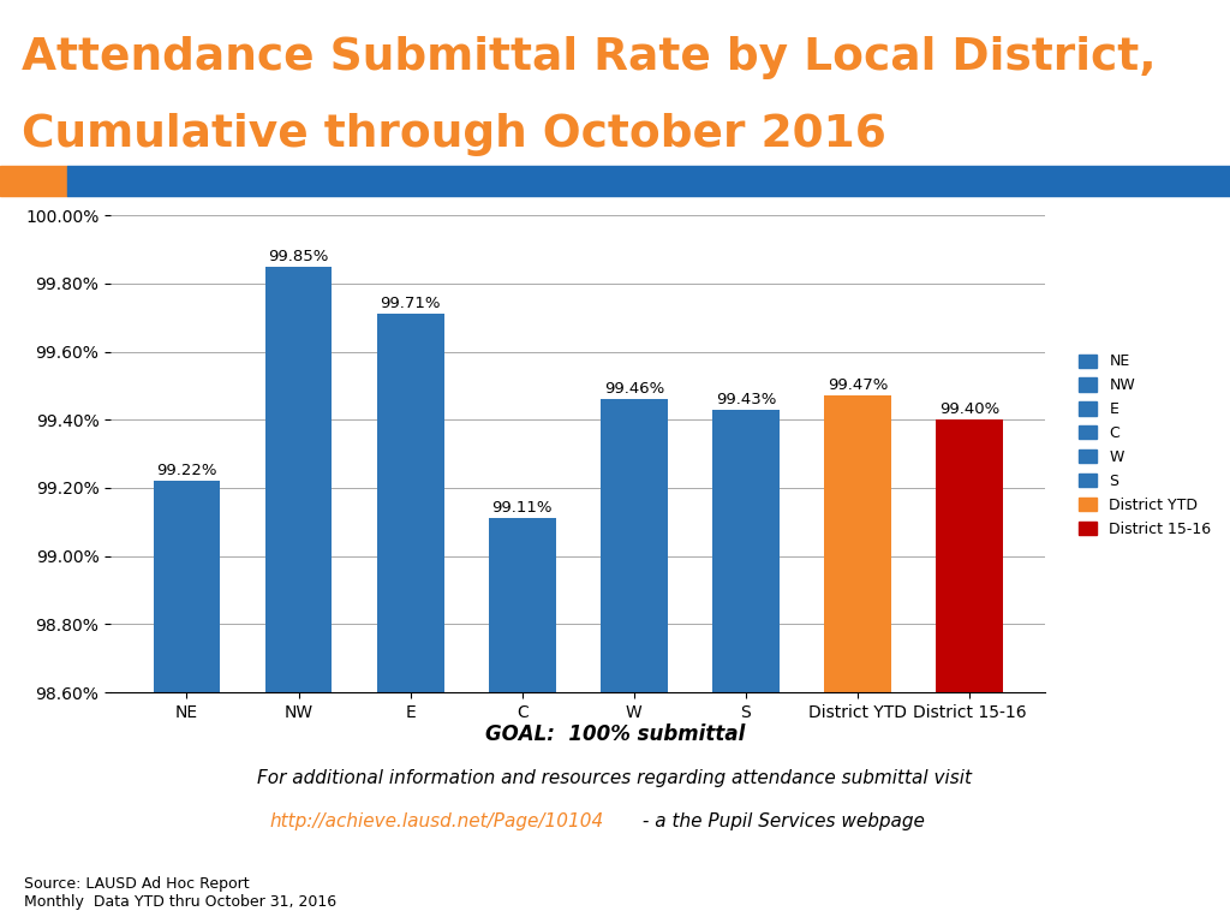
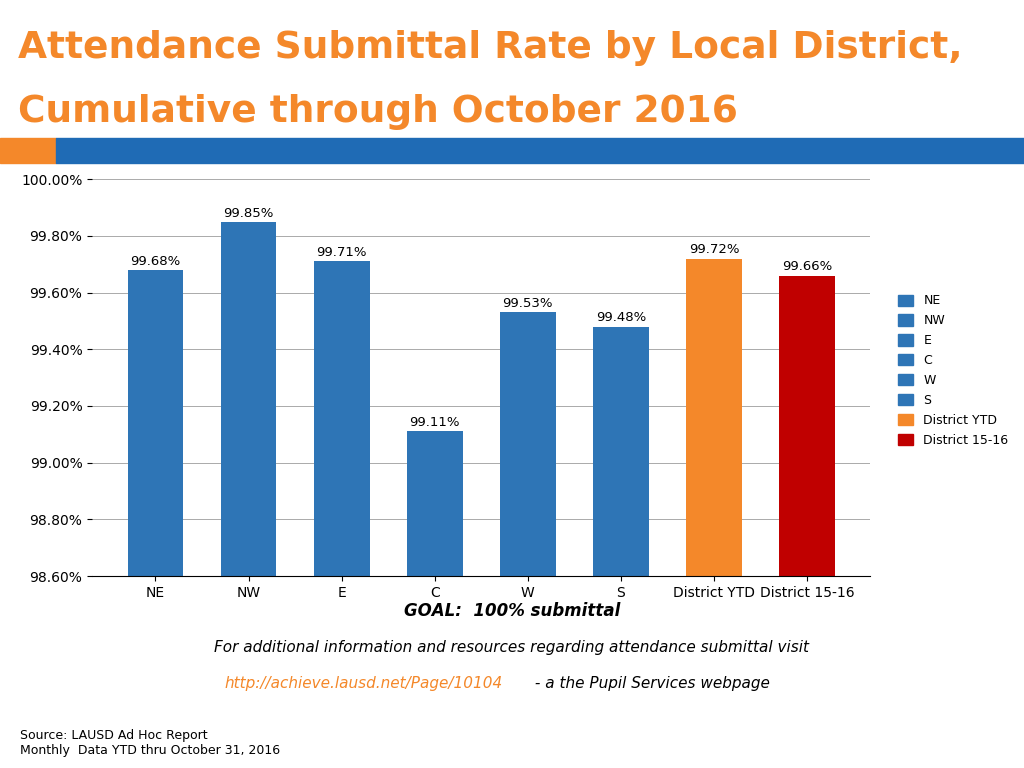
NE: 99.22% -> 99.68%
W: 99.46% -> 99.53%
S: 99.43% -> 99.48%
District YTD: 99.47% -> 99.72%
District 15-16: 99.40% -> 99.66%
